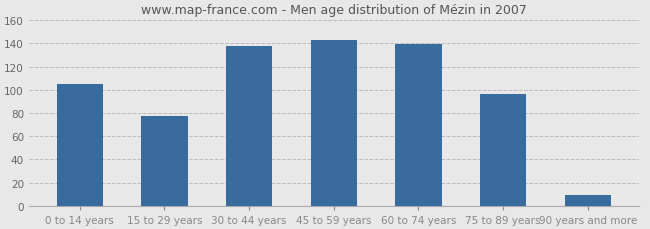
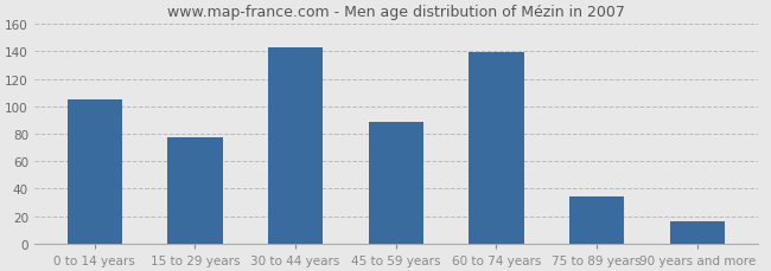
30 to 44 years: 138 -> 143
45 to 59 years: 143 -> 89
75 to 89 years: 96 -> 34
90 years and more: 9 -> 16
